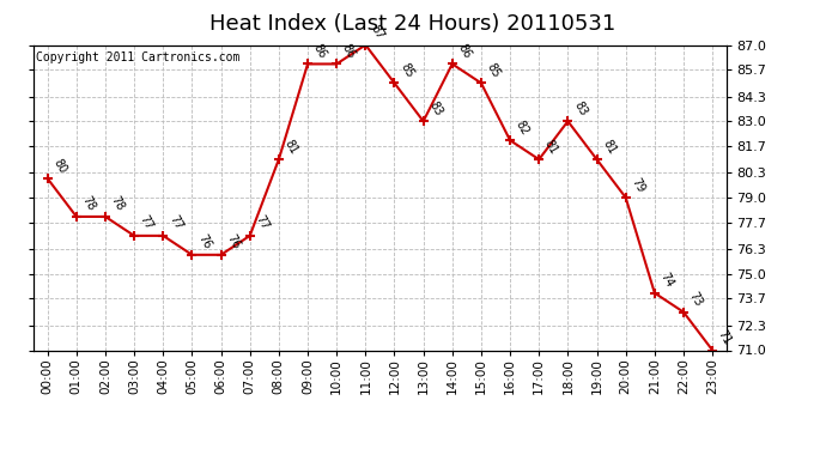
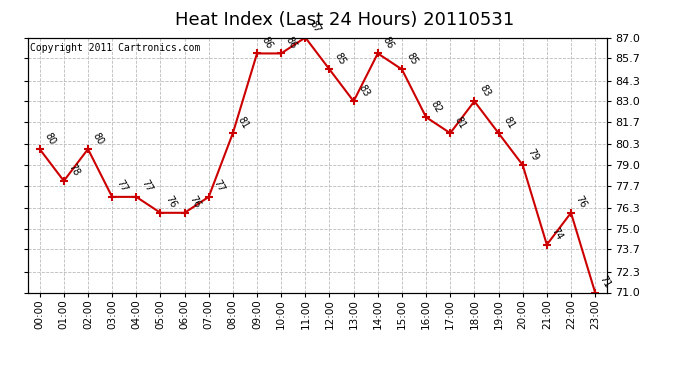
02:00: 78 -> 80
22:00: 73 -> 76
